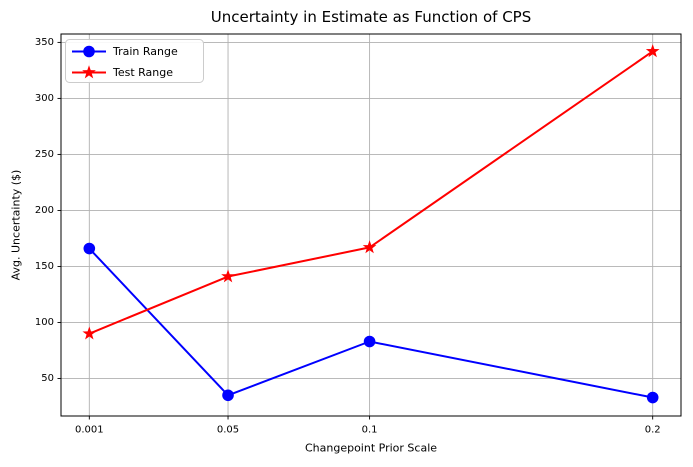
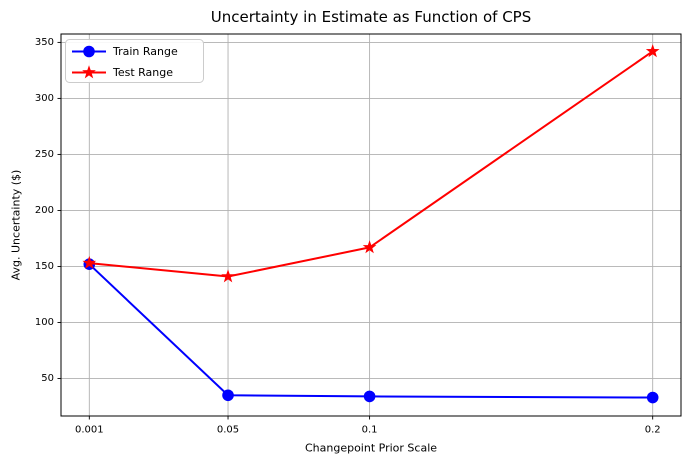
Train Range/0.001: 166 -> 152
Test Range/0.001: 90 -> 153
Train Range/0.1: 83 -> 34
